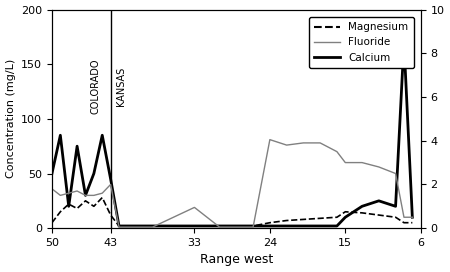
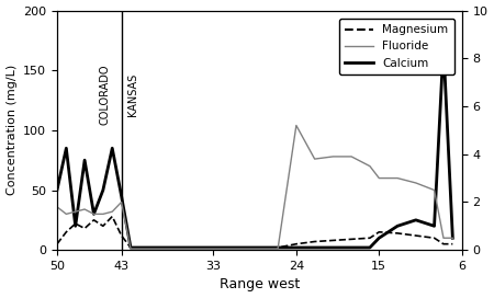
Fluoride/33: 0.95 -> 0.05
Fluoride/24: 4.05 -> 5.20
